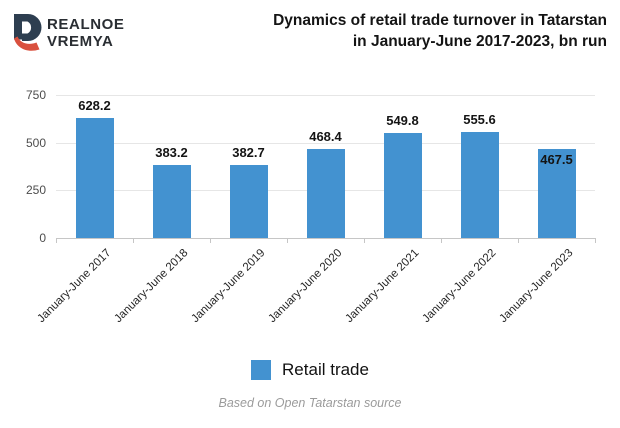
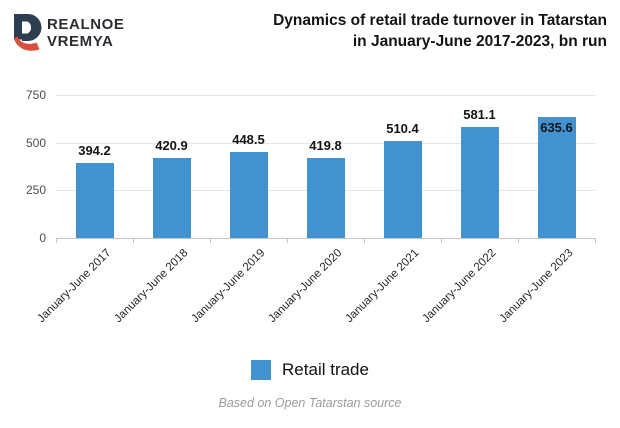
January-June 2017: 628.2 -> 394.2
January-June 2018: 383.2 -> 420.9
January-June 2019: 382.7 -> 448.5
January-June 2020: 468.4 -> 419.8
January-June 2021: 549.8 -> 510.4
January-June 2022: 555.6 -> 581.1
January-June 2023: 467.5 -> 635.6
